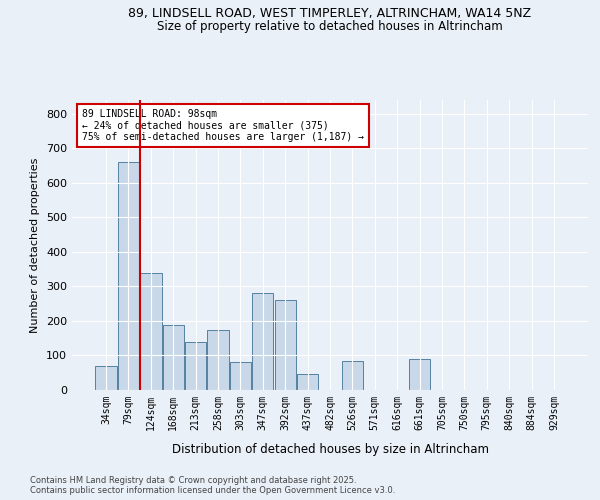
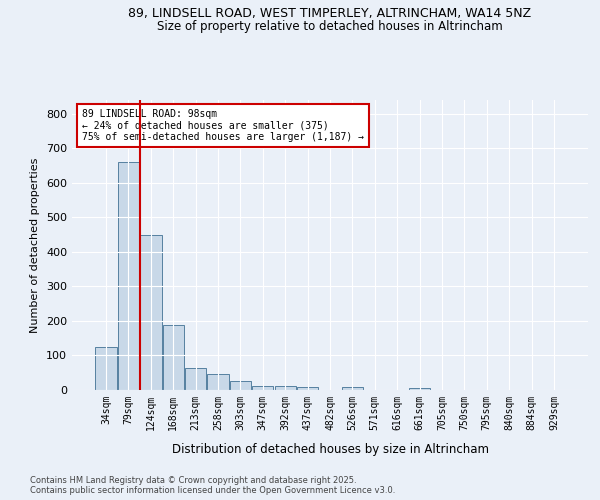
34sqm: 70 -> 125
124sqm: 340 -> 450
213sqm: 140 -> 63
258sqm: 175 -> 46
303sqm: 80 -> 27
347sqm: 280 -> 11
392sqm: 260 -> 12
437sqm: 45 -> 9
526sqm: 85 -> 8
661sqm: 90 -> 6
